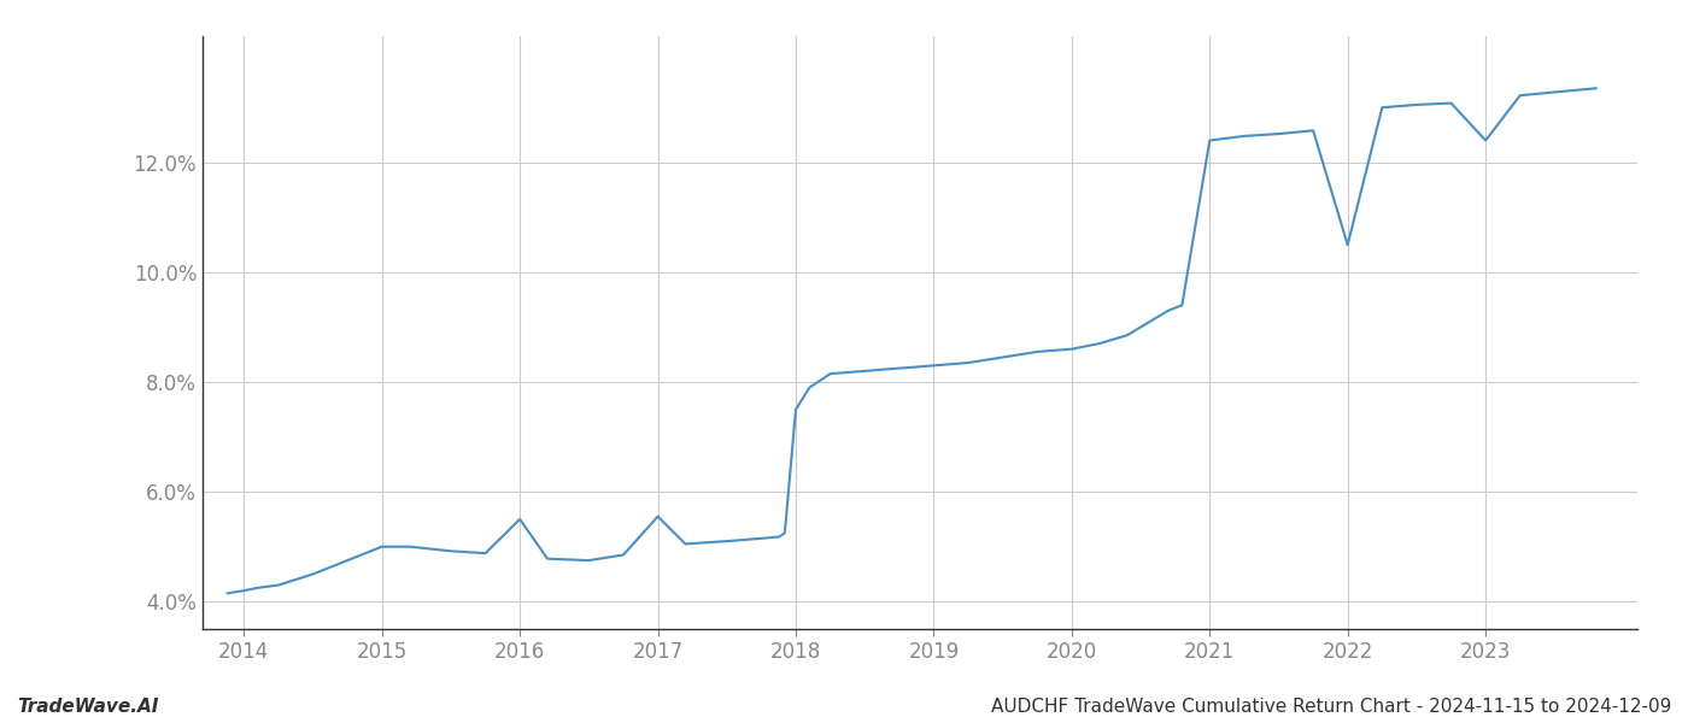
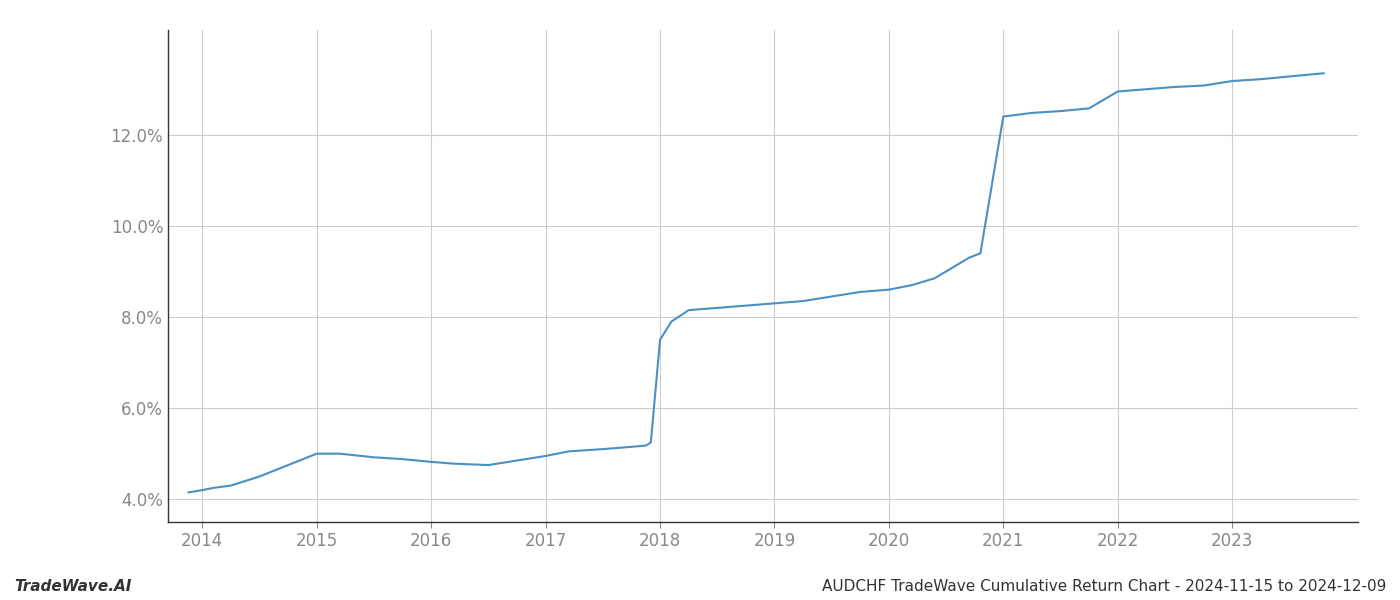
2016: 5.50% -> 4.82%
2017: 5.55% -> 4.95%
2022: 10.50% -> 12.95%
2023: 12.40% -> 13.18%
